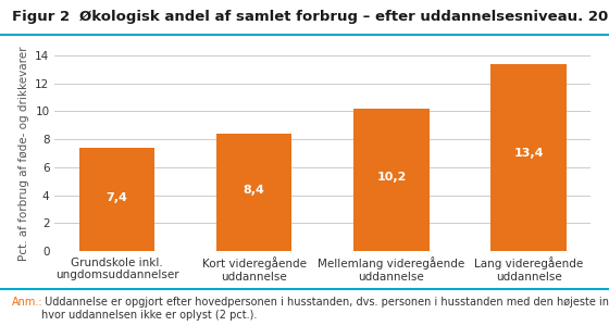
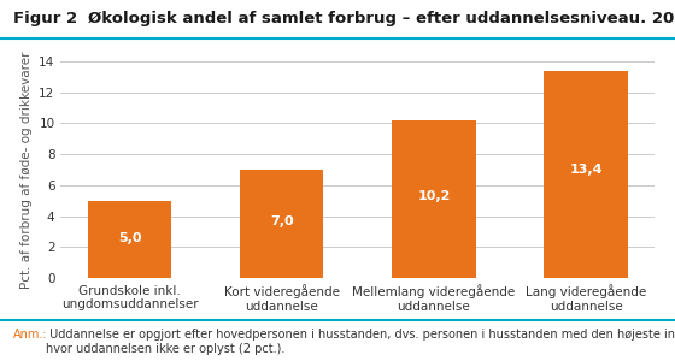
Grundskole inkl. ungdomsuddannelser: 7,4 -> 5,0
Kort videregående uddannelse: 8,4 -> 7,0
